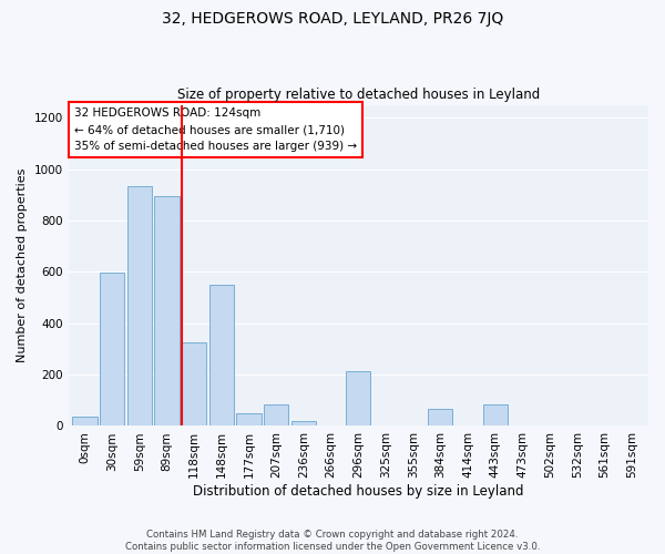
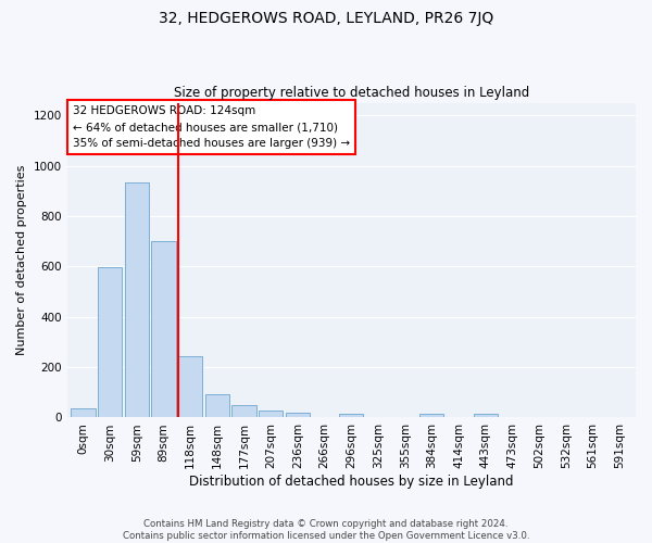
89sqm: 895 -> 700
118sqm: 325 -> 245
148sqm: 550 -> 93
207sqm: 85 -> 28
296sqm: 215 -> 13
384sqm: 65 -> 13
443sqm: 85 -> 13
